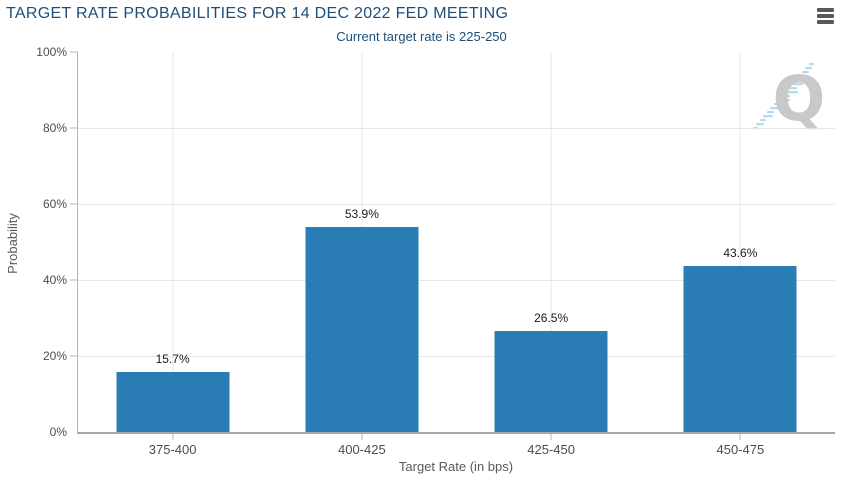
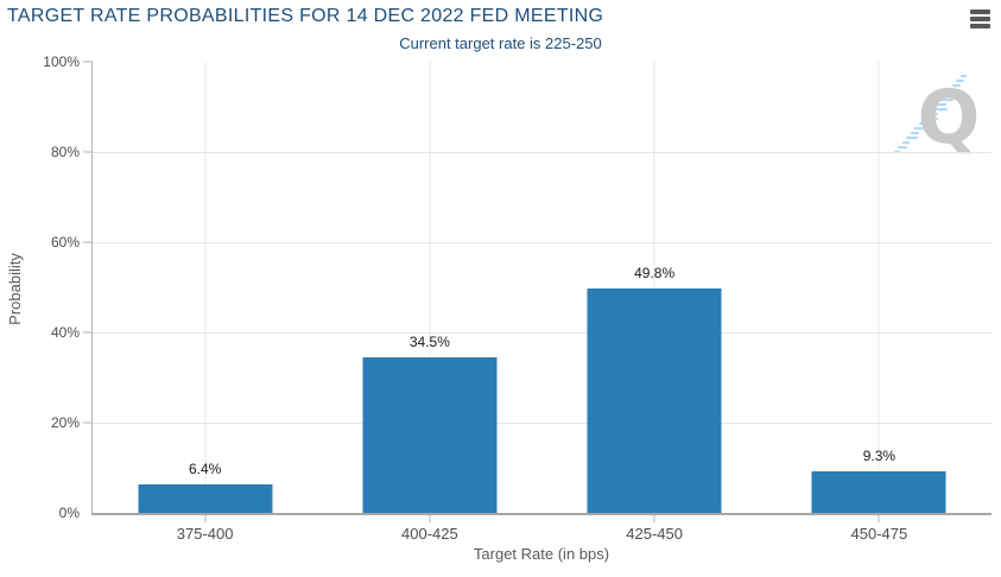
375-400: 15.7% -> 6.4%
400-425: 53.9% -> 34.5%
425-450: 26.5% -> 49.8%
450-475: 43.6% -> 9.3%
